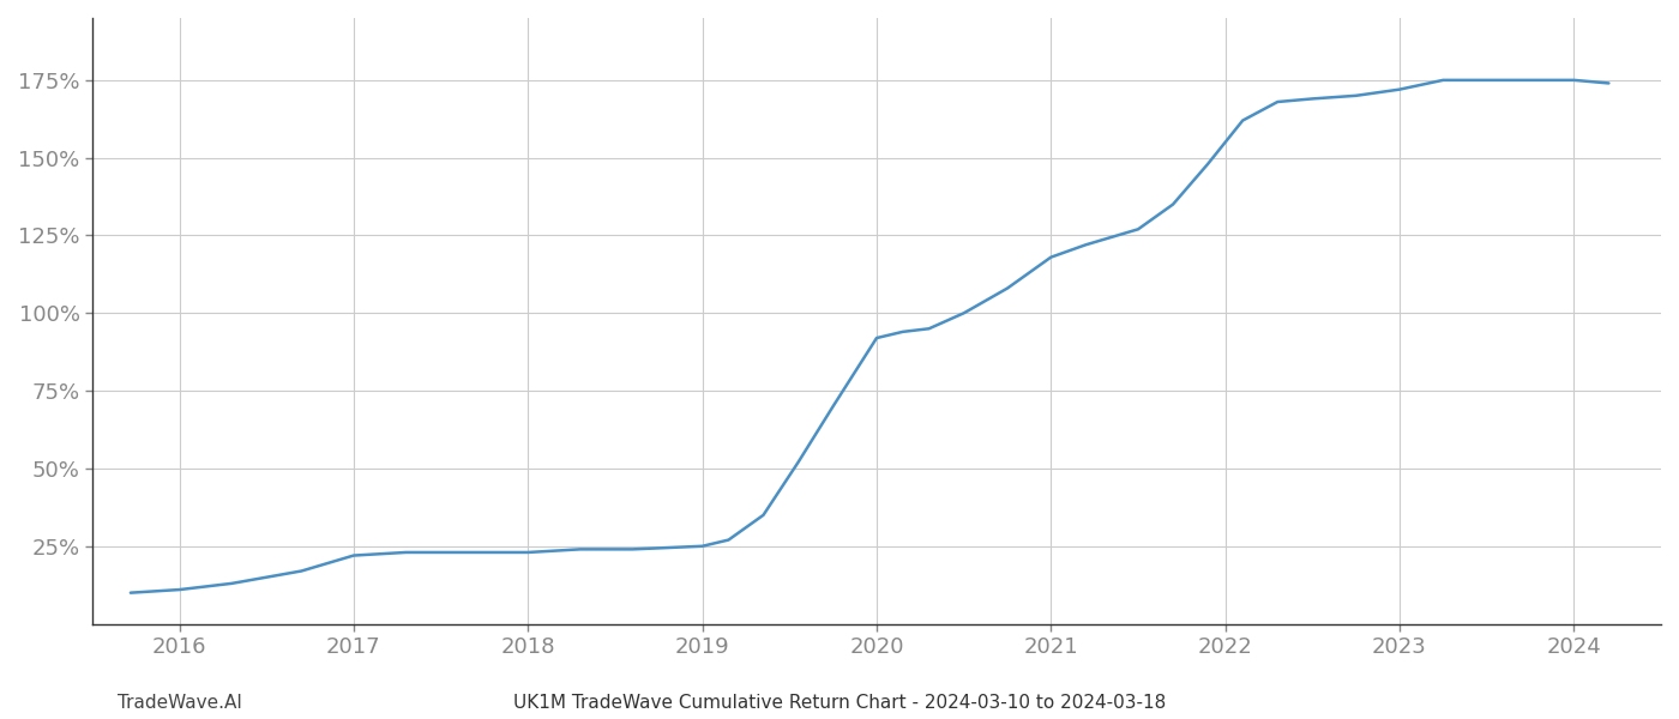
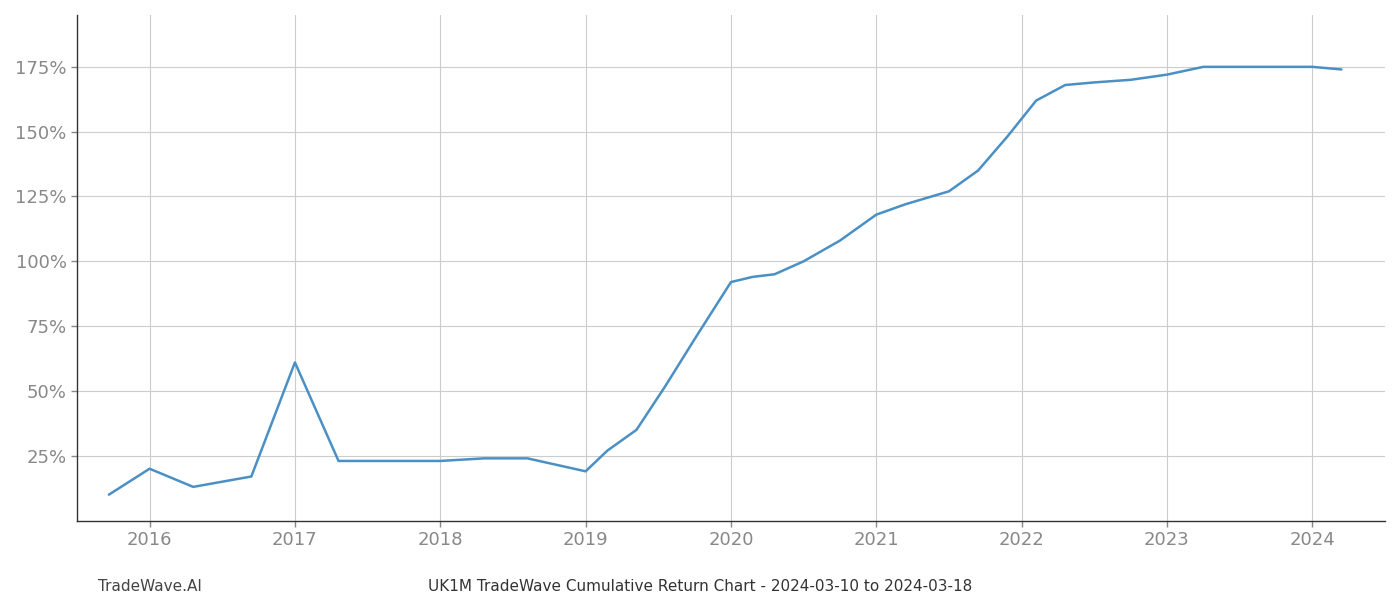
2016: 11% -> 20%
2017: 22% -> 61%
2019: 25% -> 19%
